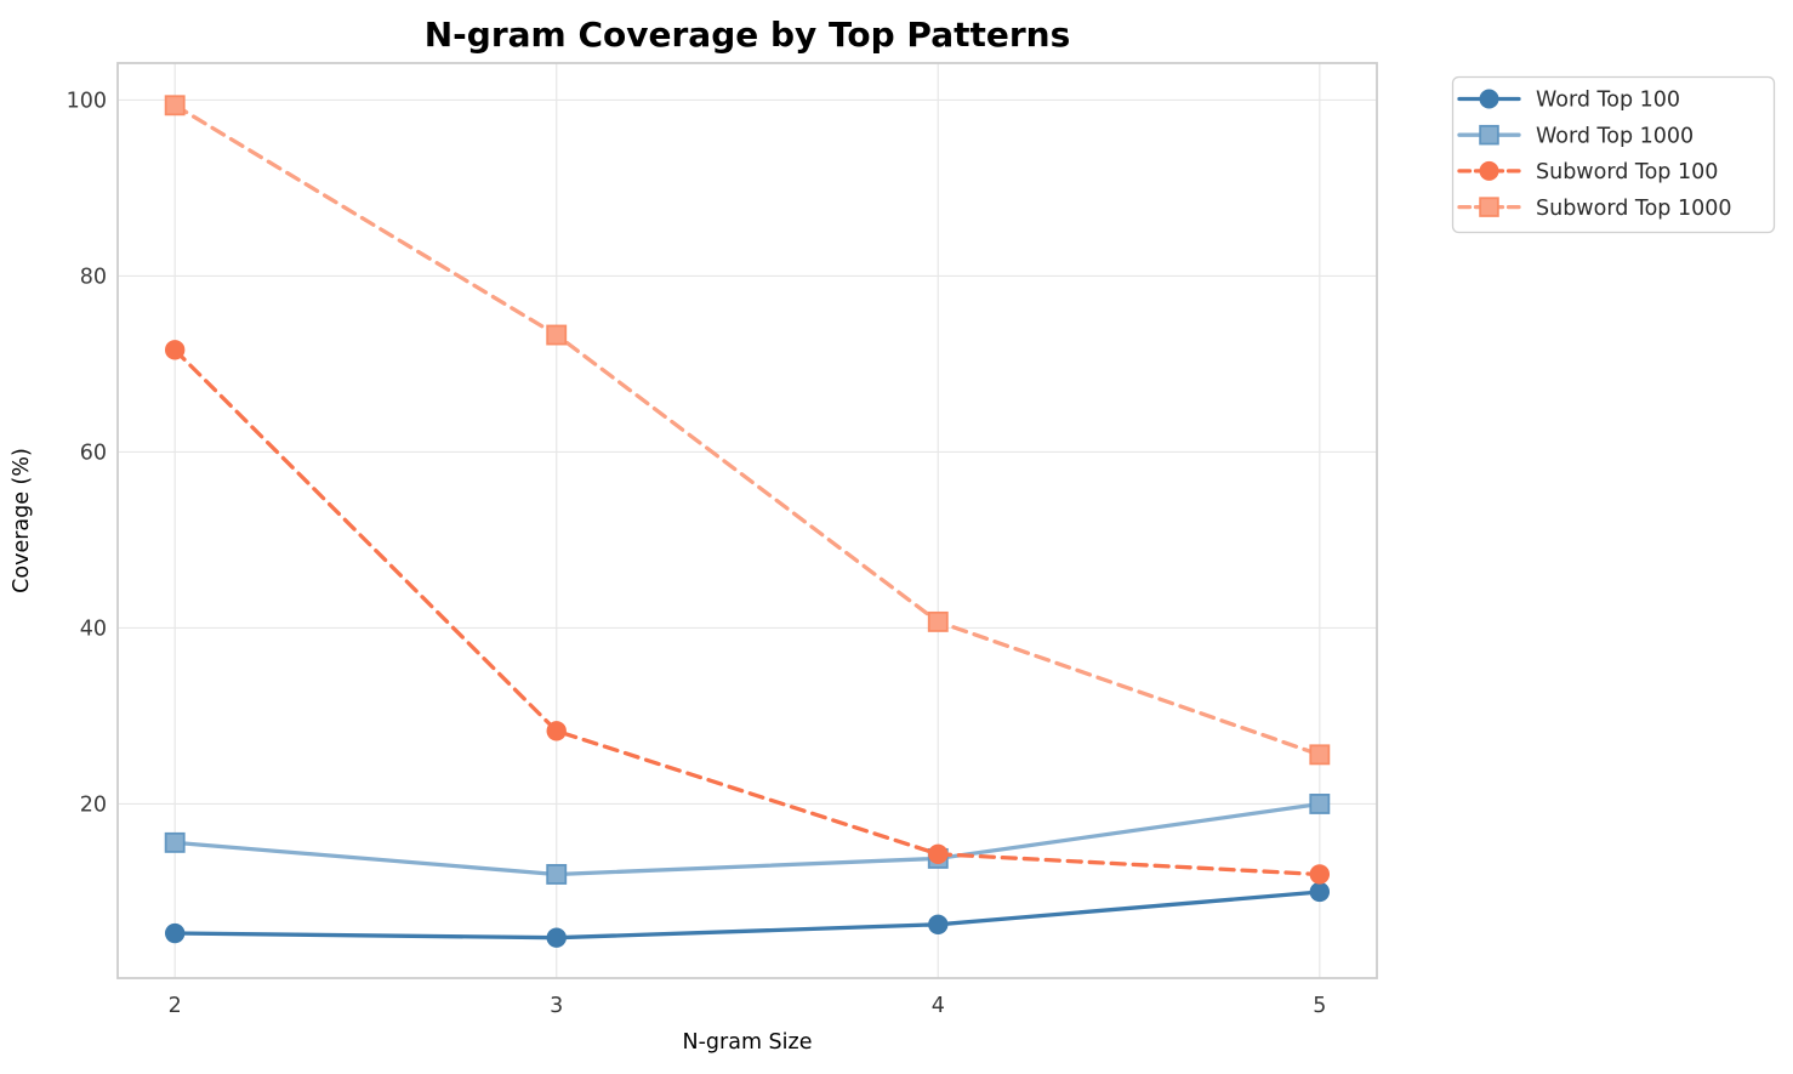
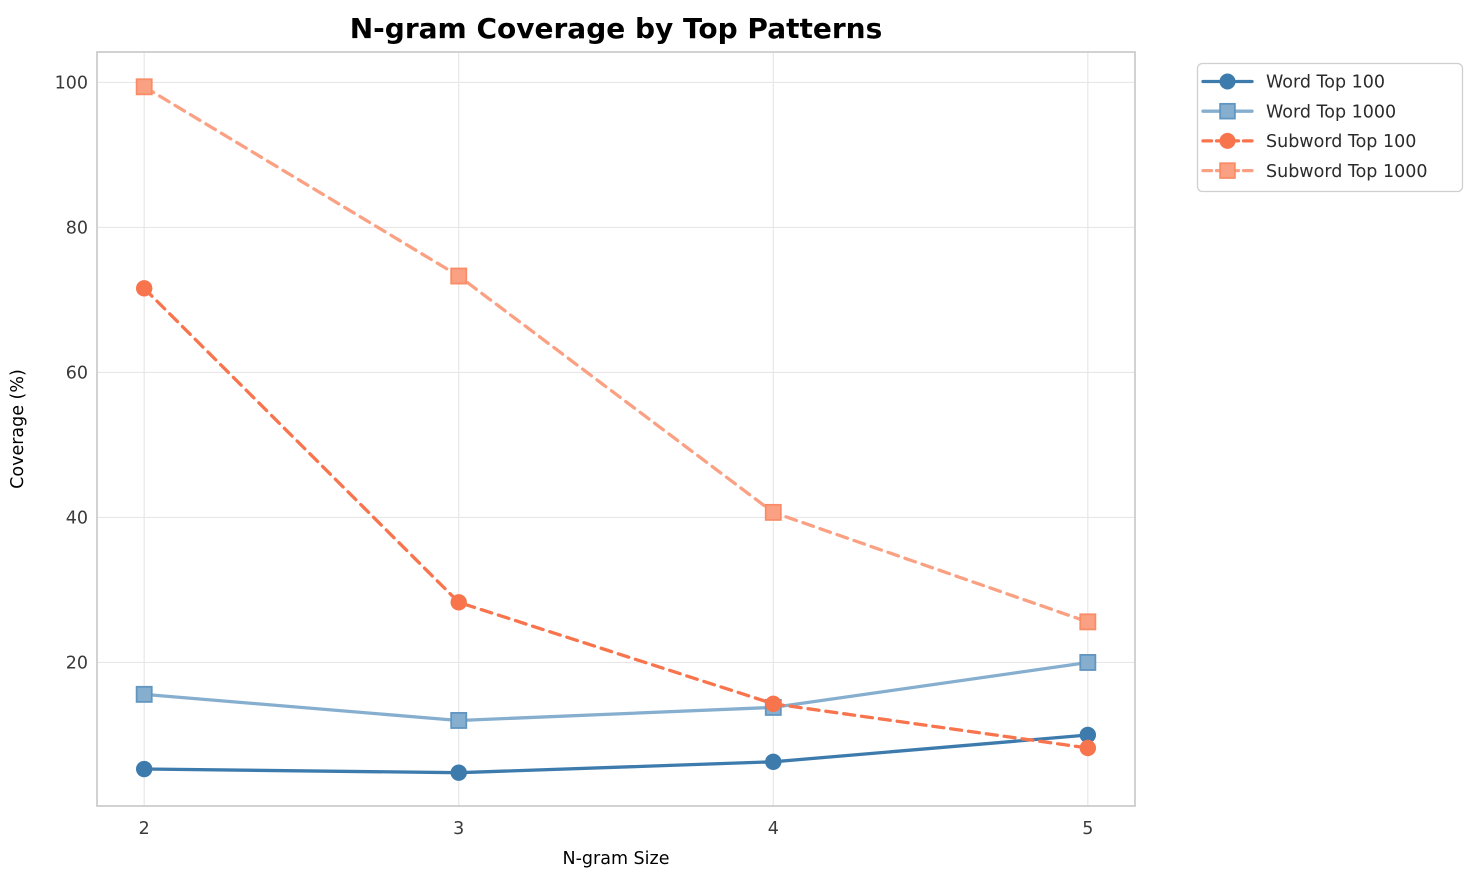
Subword Top 100/5: 12 -> 8
